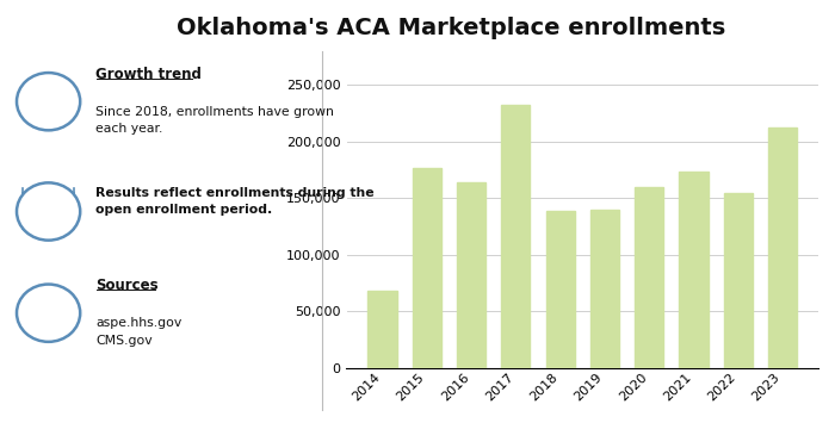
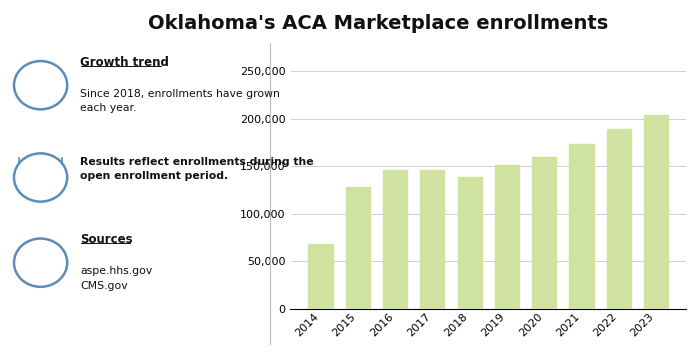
2015: 176,000 -> 128,000
2016: 164,000 -> 146,000
2017: 232,000 -> 146,000
2019: 140,000 -> 151,000
2022: 154,000 -> 189,000
2023: 212,000 -> 204,000
